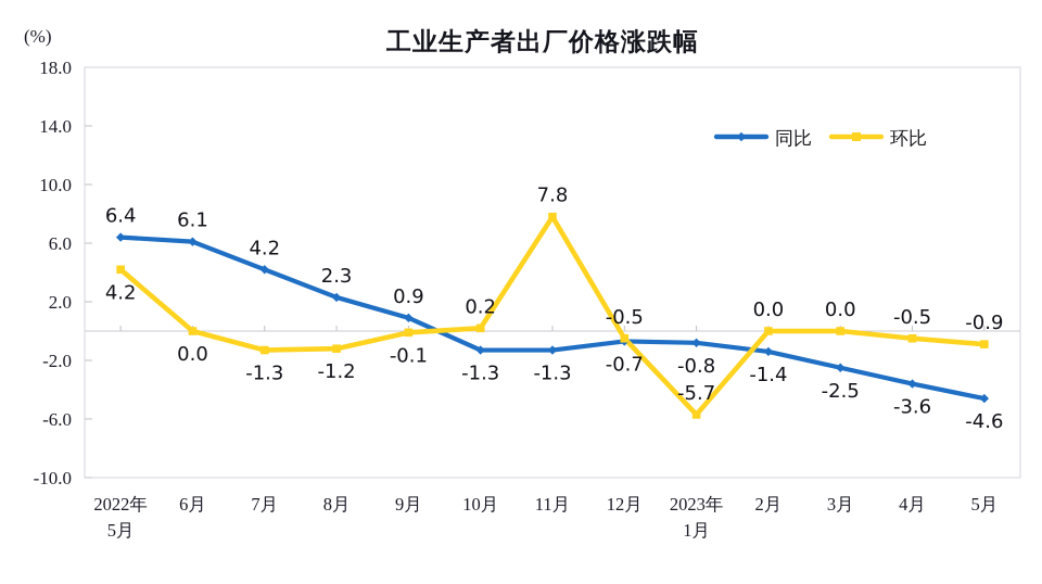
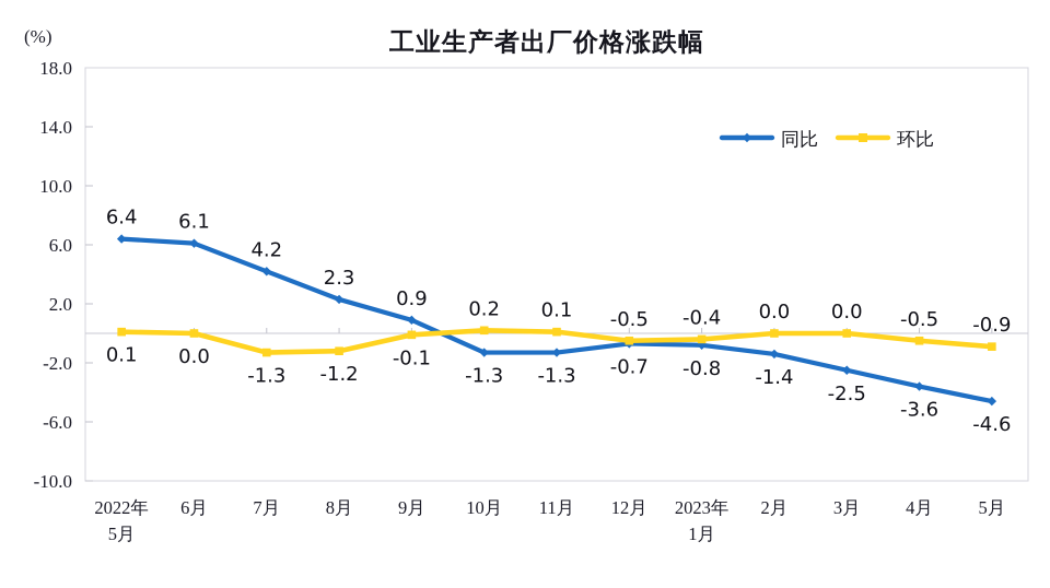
环比/2022年 5月: 4.2 -> 0.1
环比/11月: 7.8 -> 0.1
环比/2023年 1月: -5.7 -> -0.4
